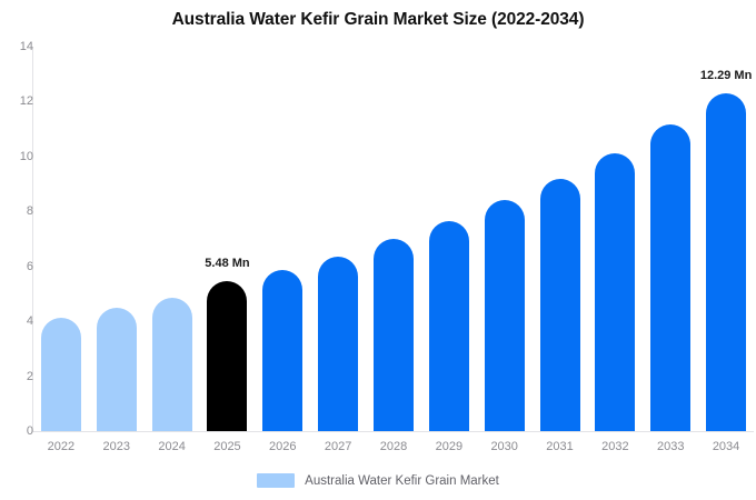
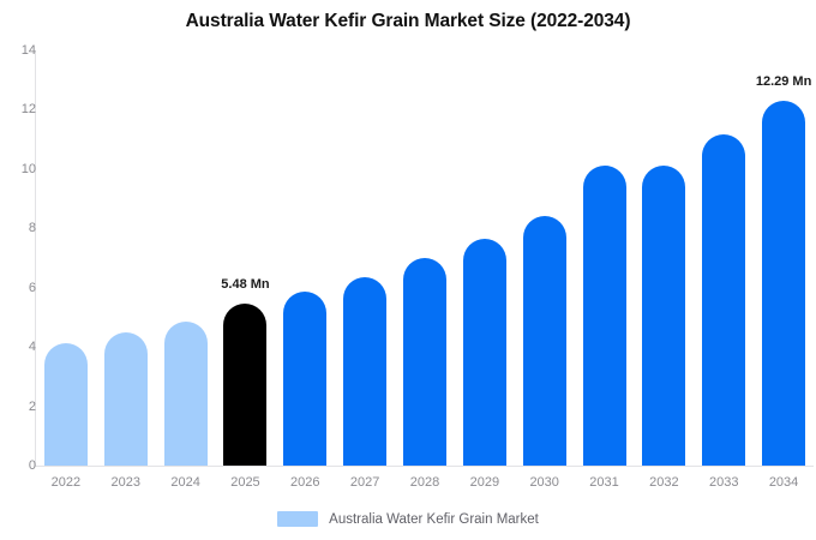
2031: 9.2 -> 10.1
